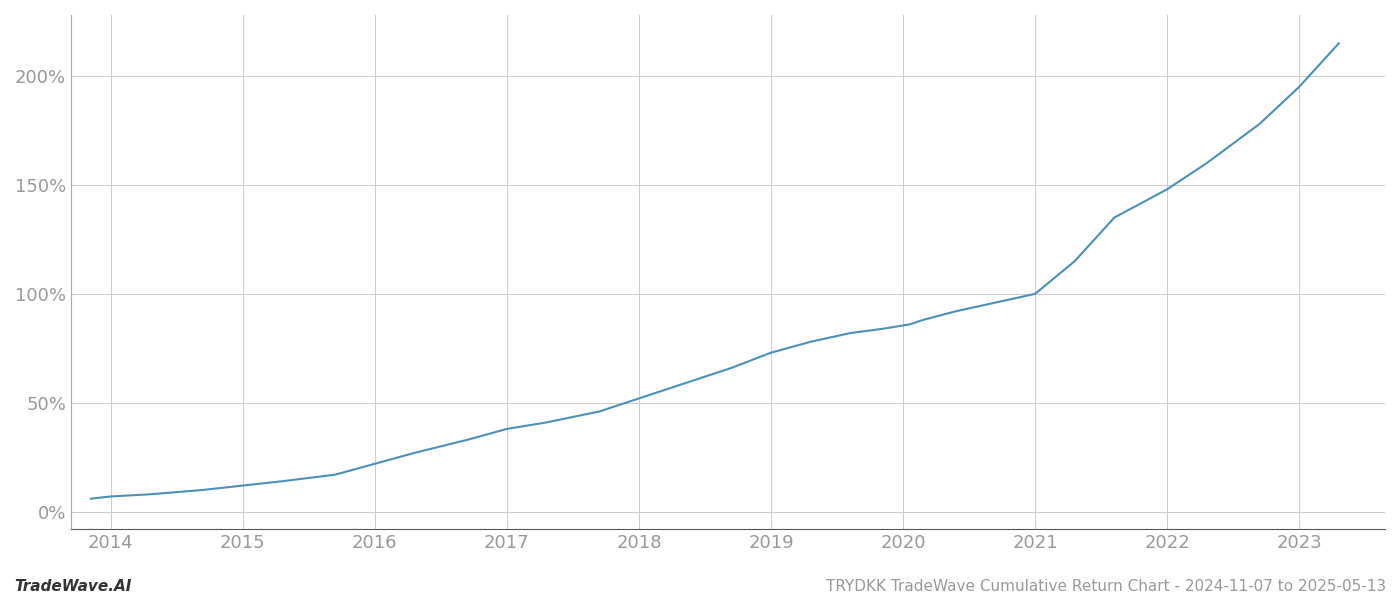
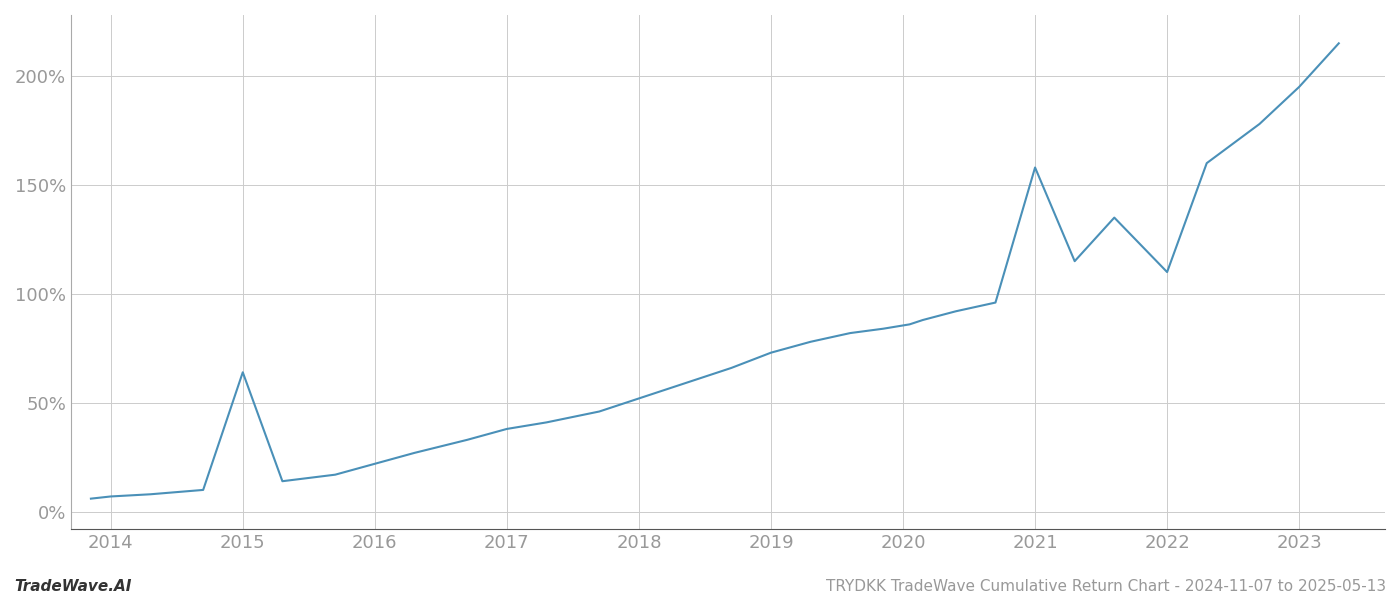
2015: 12% -> 64%
2021: 100% -> 158%
2022: 148% -> 110%
